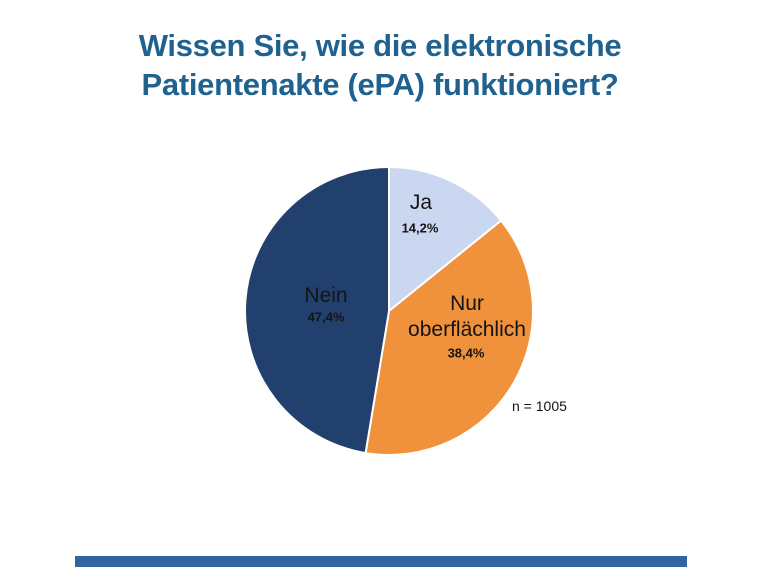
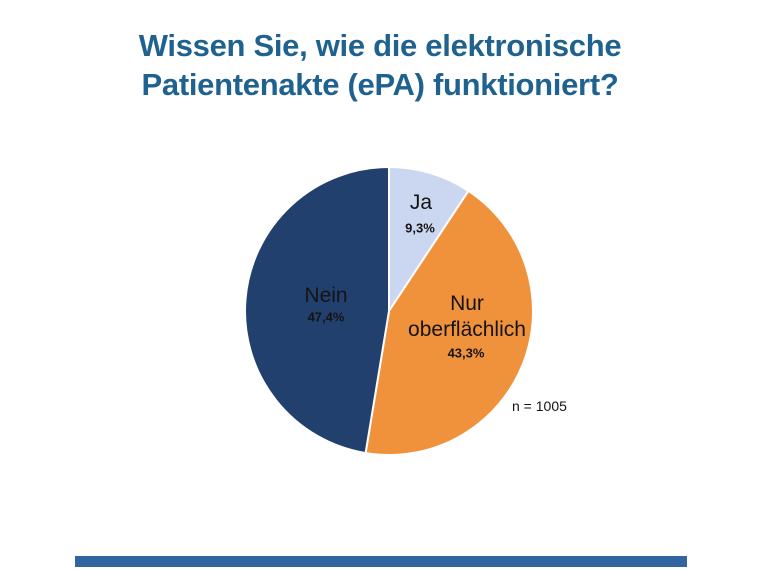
Ja: 14,2% -> 9,3%
Nur oberflächlich: 38,4% -> 43,3%
